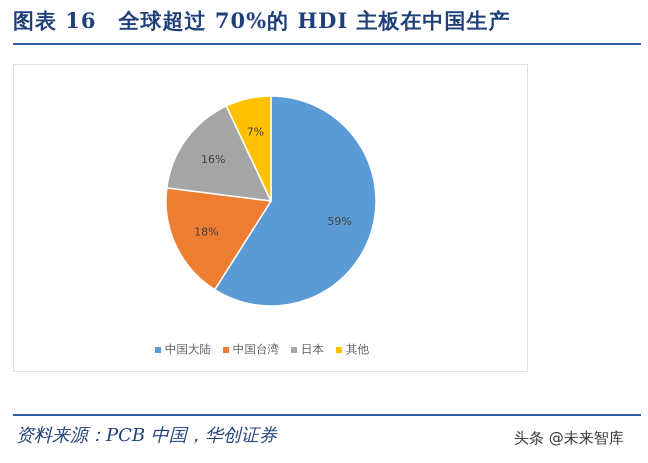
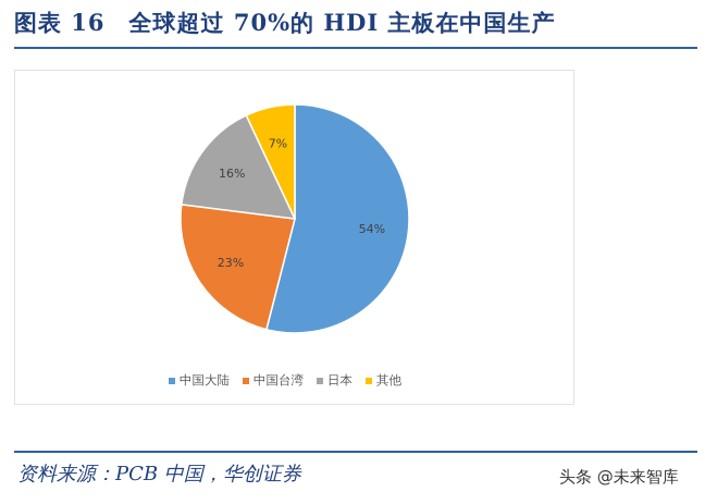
中国大陆: 59% -> 54%
中国台湾: 18% -> 23%
